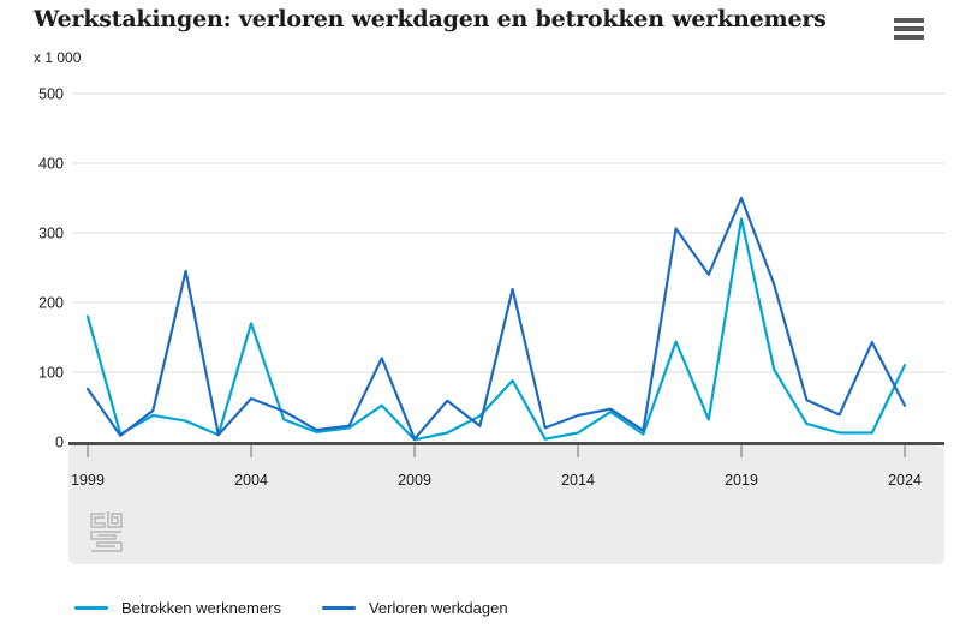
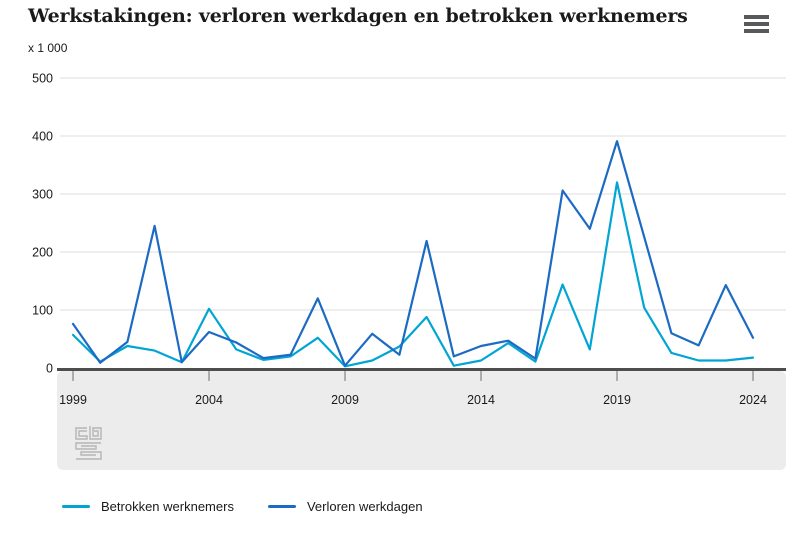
Betrokken werknemers/1999: 180 -> 60
Betrokken werknemers/2004: 170 -> 100
Verloren werkdagen/2019: 350 -> 390
Betrokken werknemers/2024: 110 -> 20
